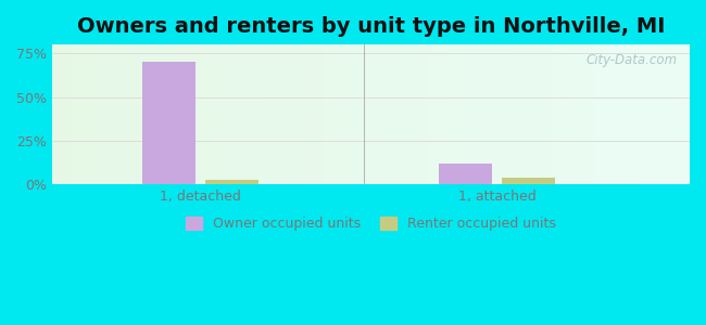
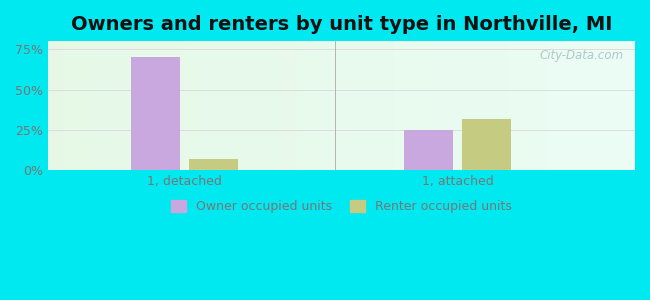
Renter occupied units/1, detached: 2% -> 7%
Owner occupied units/1, attached: 12% -> 25%
Renter occupied units/1, attached: 4% -> 32%
